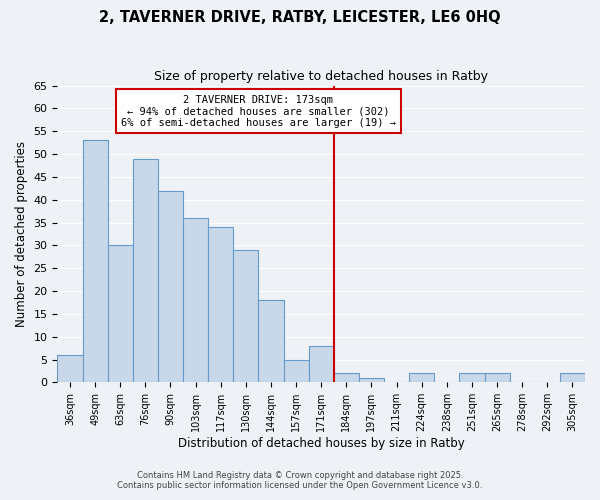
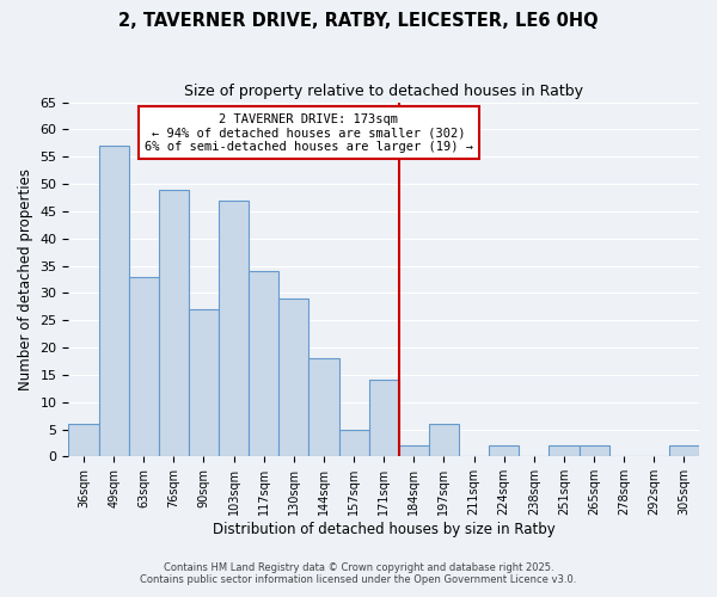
49sqm: 53 -> 57
63sqm: 30 -> 33
90sqm: 42 -> 27
103sqm: 36 -> 47
171sqm: 8 -> 14
197sqm: 1 -> 6
